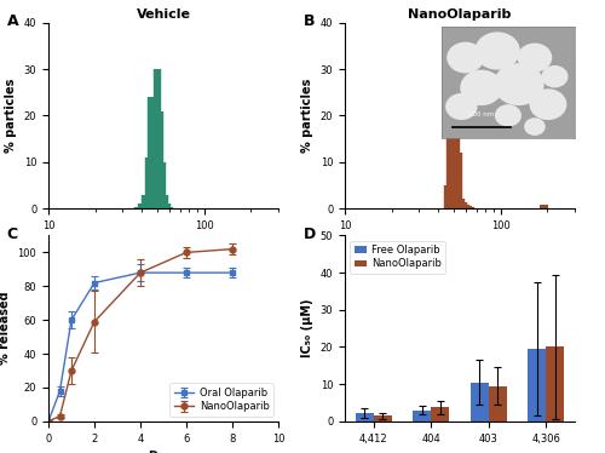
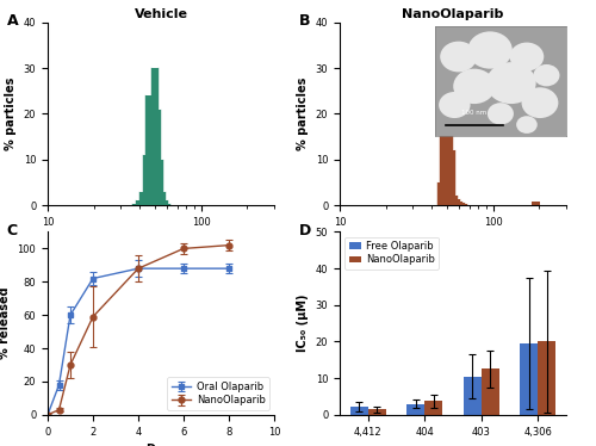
NanoOlaparib/403: 9.5 -> 12.5
